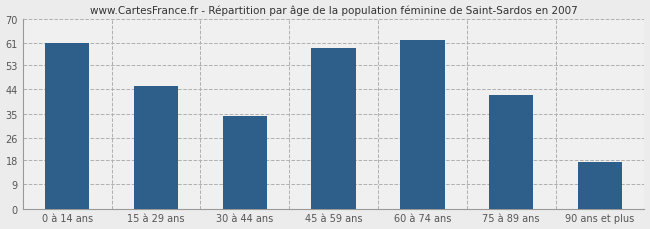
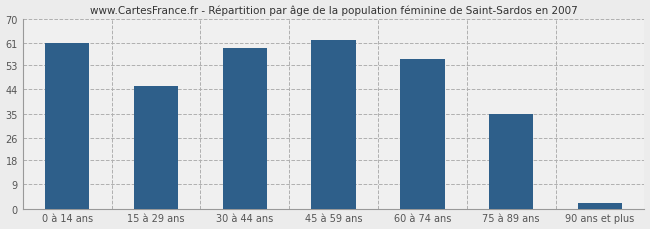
30 à 44 ans: 34 -> 59
45 à 59 ans: 59 -> 62
60 à 74 ans: 62 -> 55
75 à 89 ans: 42 -> 35
90 ans et plus: 17 -> 2
